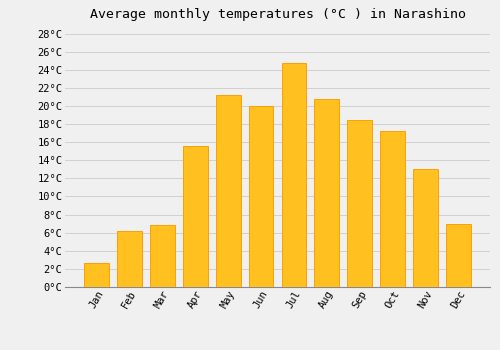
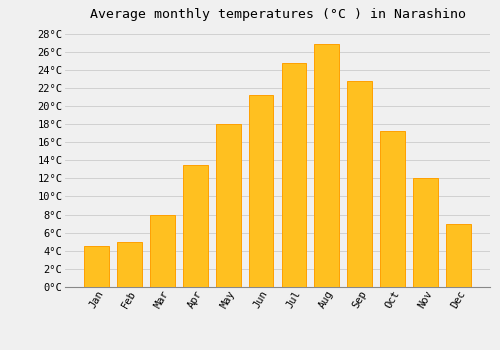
Jan: 2.6°C -> 4.5°C
Feb: 6.2°C -> 5.0°C
Mar: 6.8°C -> 8.0°C
Apr: 15.6°C -> 13.5°C
May: 21.2°C -> 18.0°C
Jun: 20.0°C -> 21.2°C
Aug: 20.8°C -> 26.8°C
Sep: 18.4°C -> 22.8°C
Nov: 13.0°C -> 12.0°C
